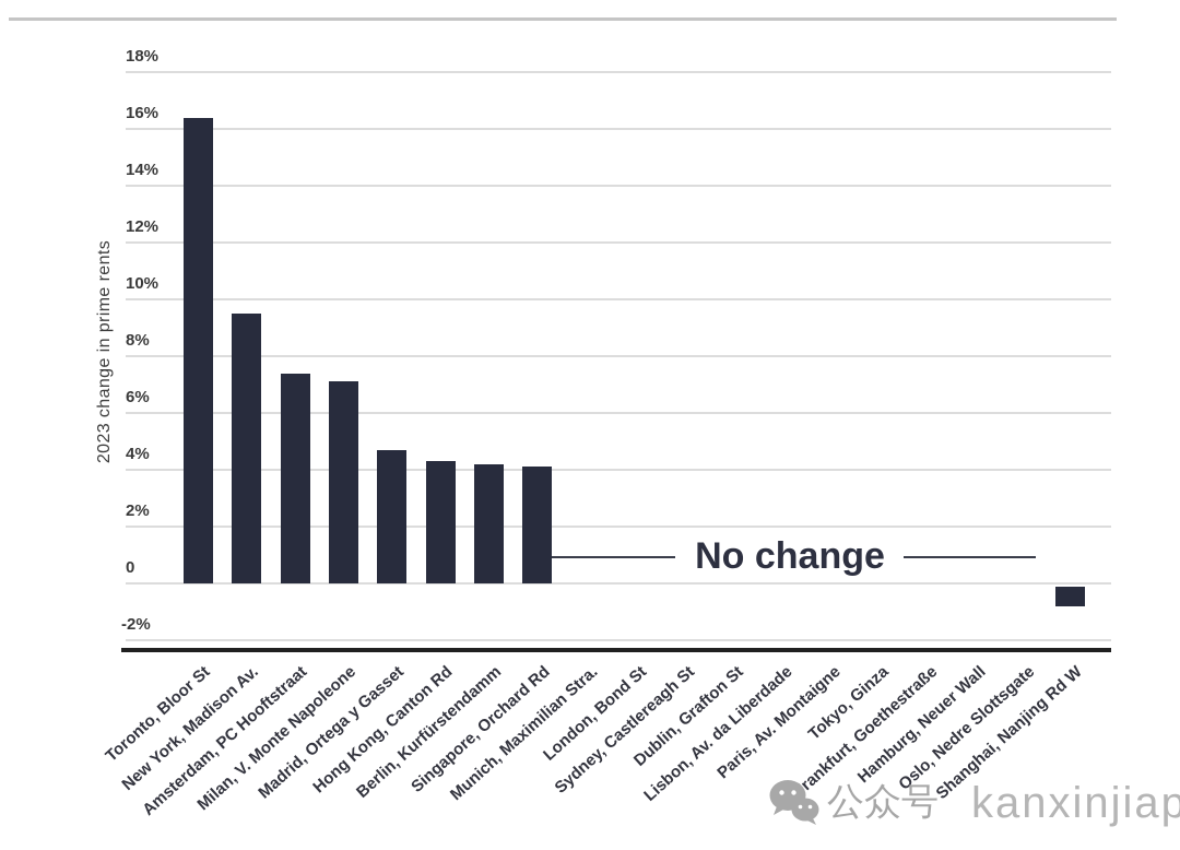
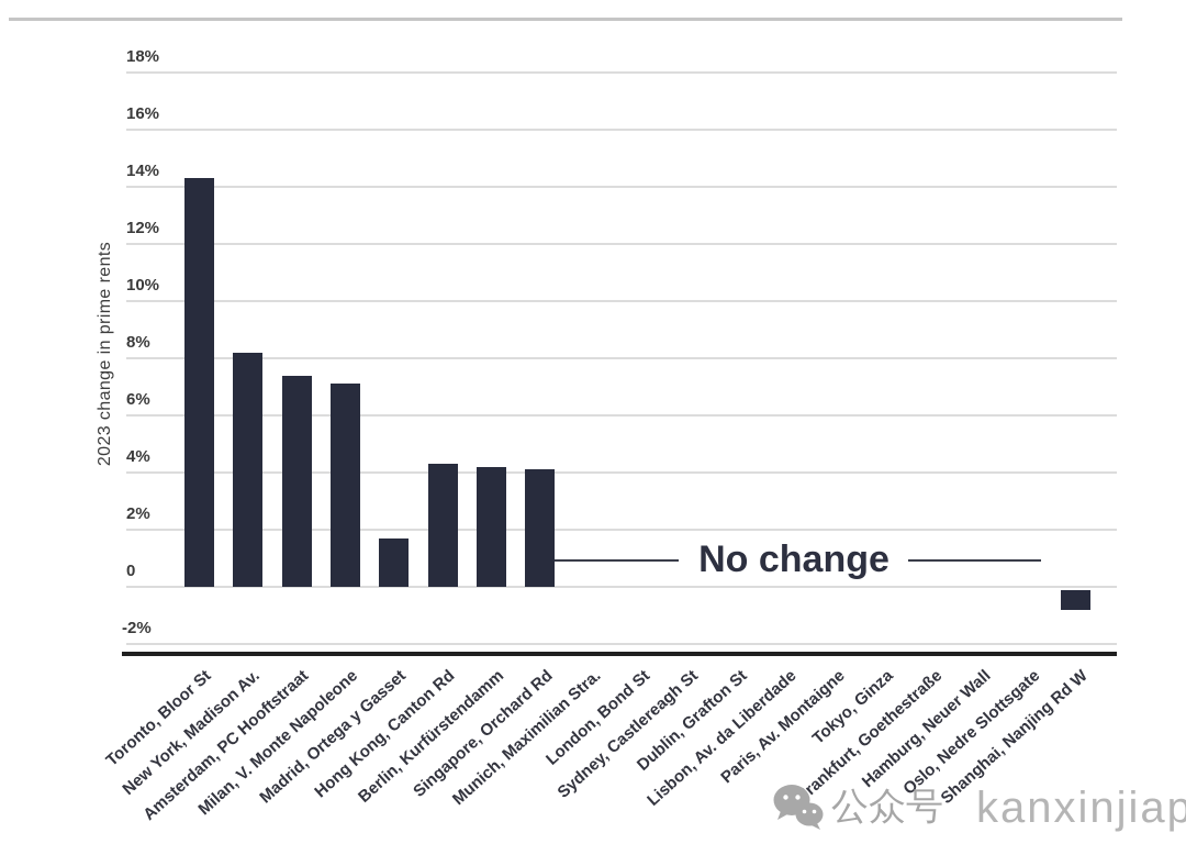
Toronto, Bloor St: 16.4% -> 14.3%
New York, Madison Av.: 9.5% -> 8.2%
Madrid, Ortega y Gasset: 4.7% -> 1.7%
